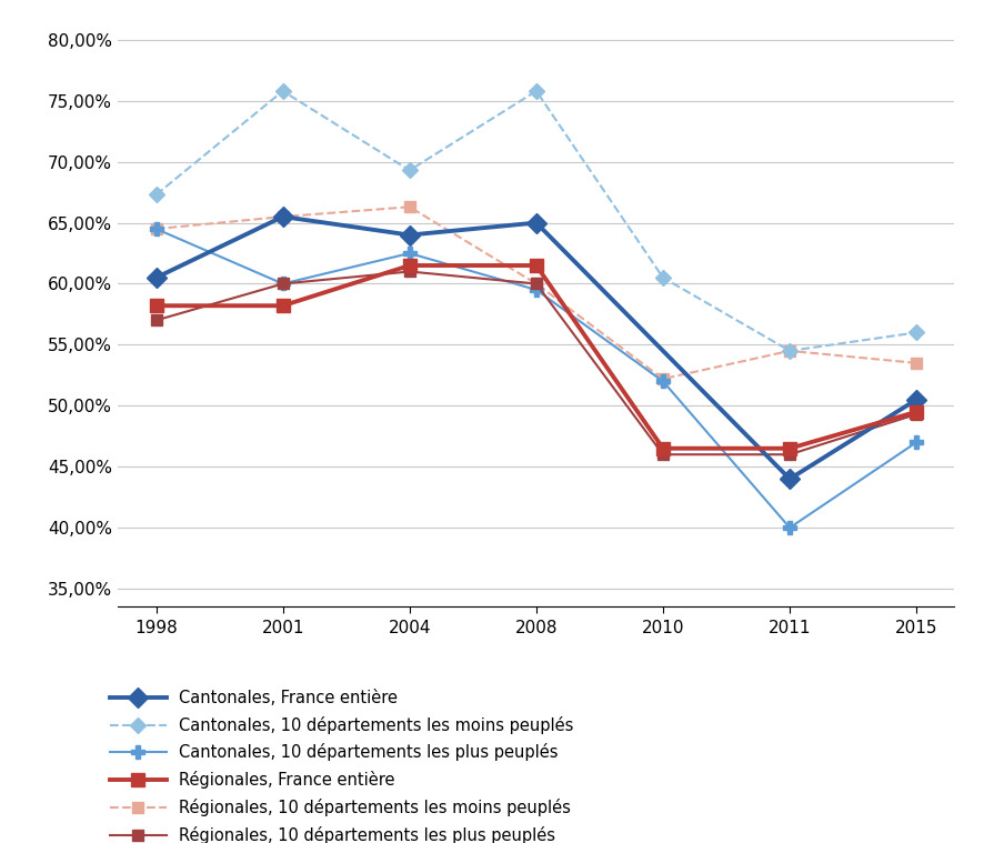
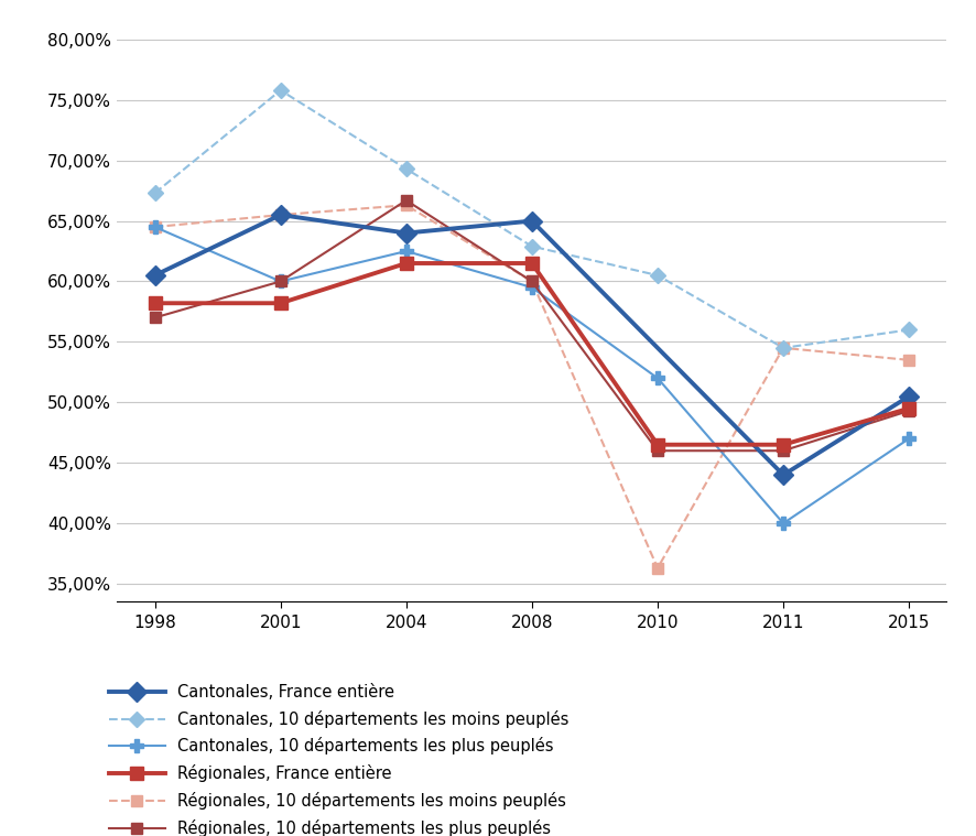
Régionales, 10 départements les plus peuplés/2004: 61,0% -> 66,7%
Cantonales, 10 départements les moins peuplés/2008: 75,8% -> 62,9%
Régionales, 10 départements les moins peuplés/2010: 52,2% -> 36,3%
